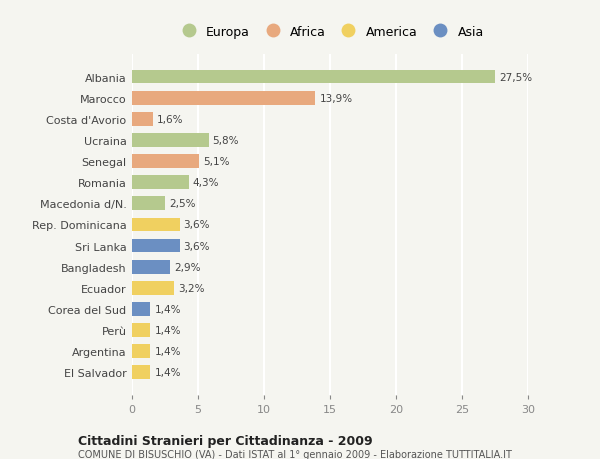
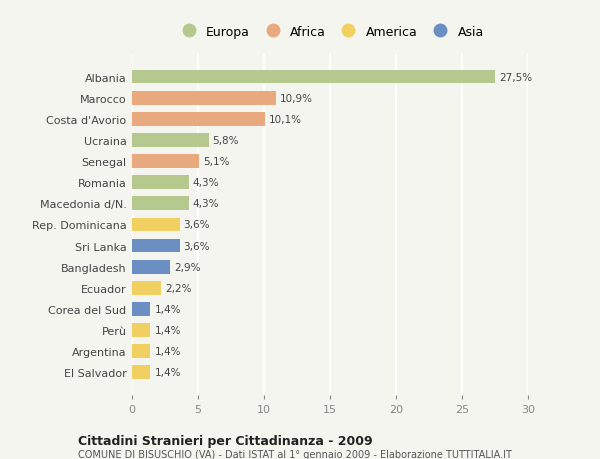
Marocco: 13,9% -> 10,9%
Costa d'Avorio: 1,6% -> 10,1%
Macedonia d/N.: 2,5% -> 4,3%
Ecuador: 3,2% -> 2,2%
